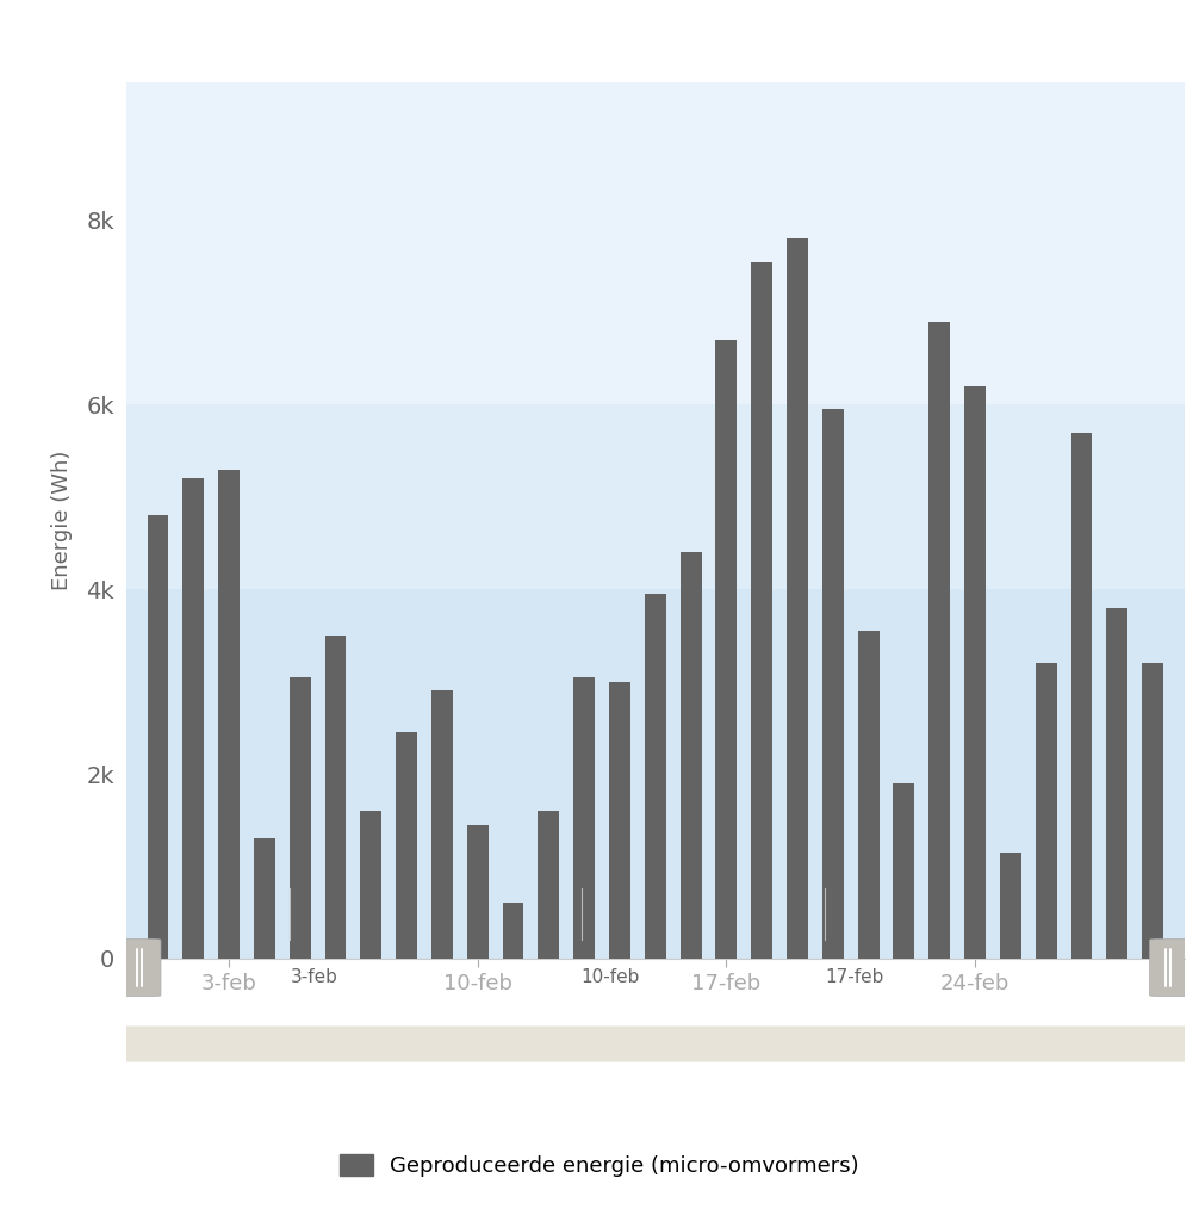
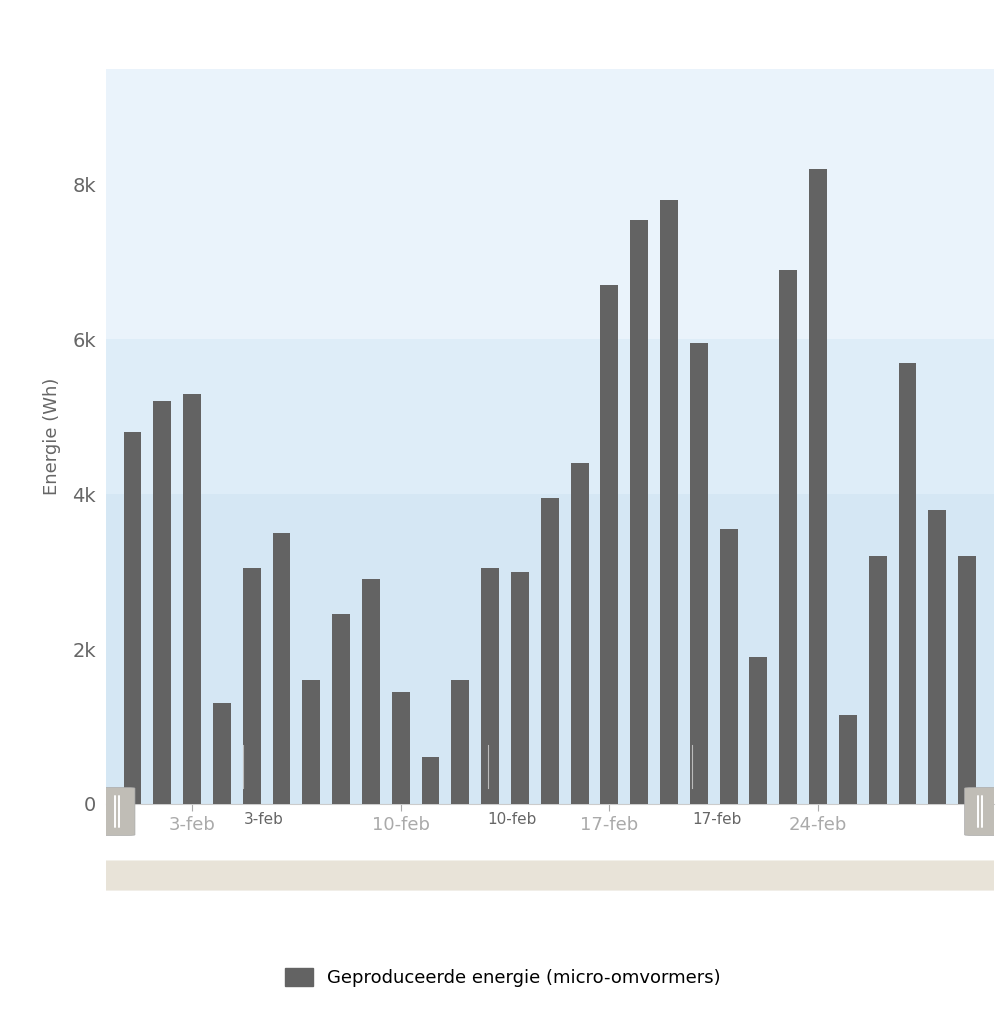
24-feb: 6.20k -> 8.20k
